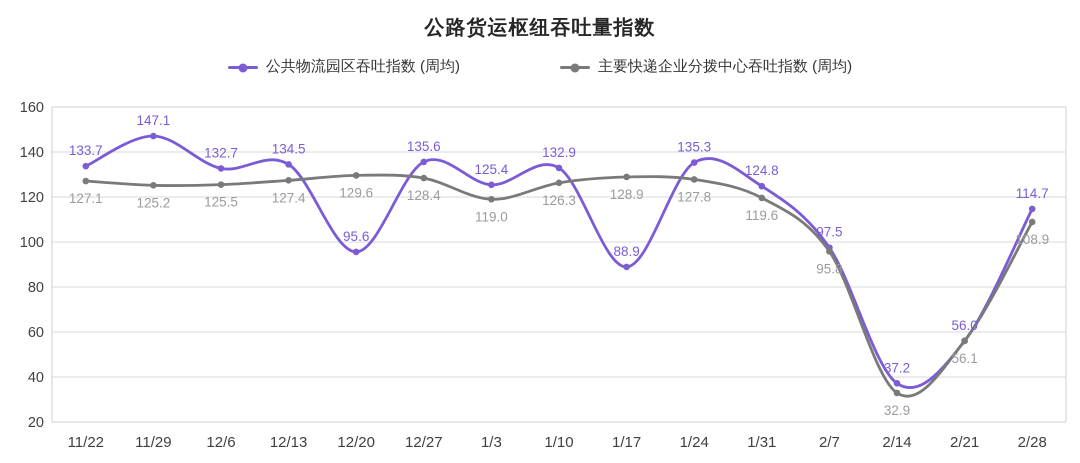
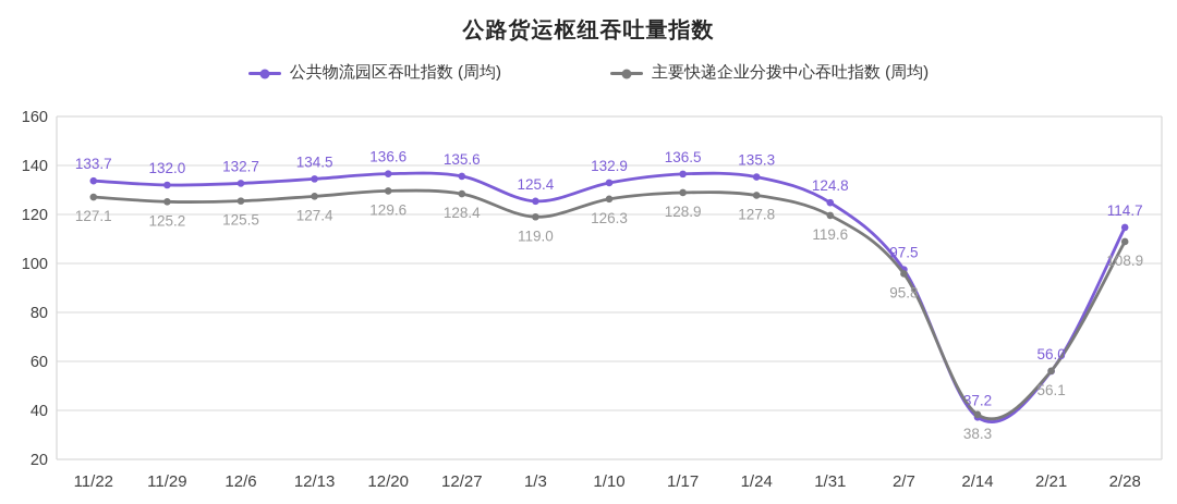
公共物流园区吞吐指数 (周均)/11/29: 147.1 -> 132.0
公共物流园区吞吐指数 (周均)/12/20: 95.6 -> 136.6
公共物流园区吞吐指数 (周均)/1/17: 88.9 -> 136.5
主要快递企业分拨中心吞吐指数 (周均)/2/14: 32.9 -> 38.3
